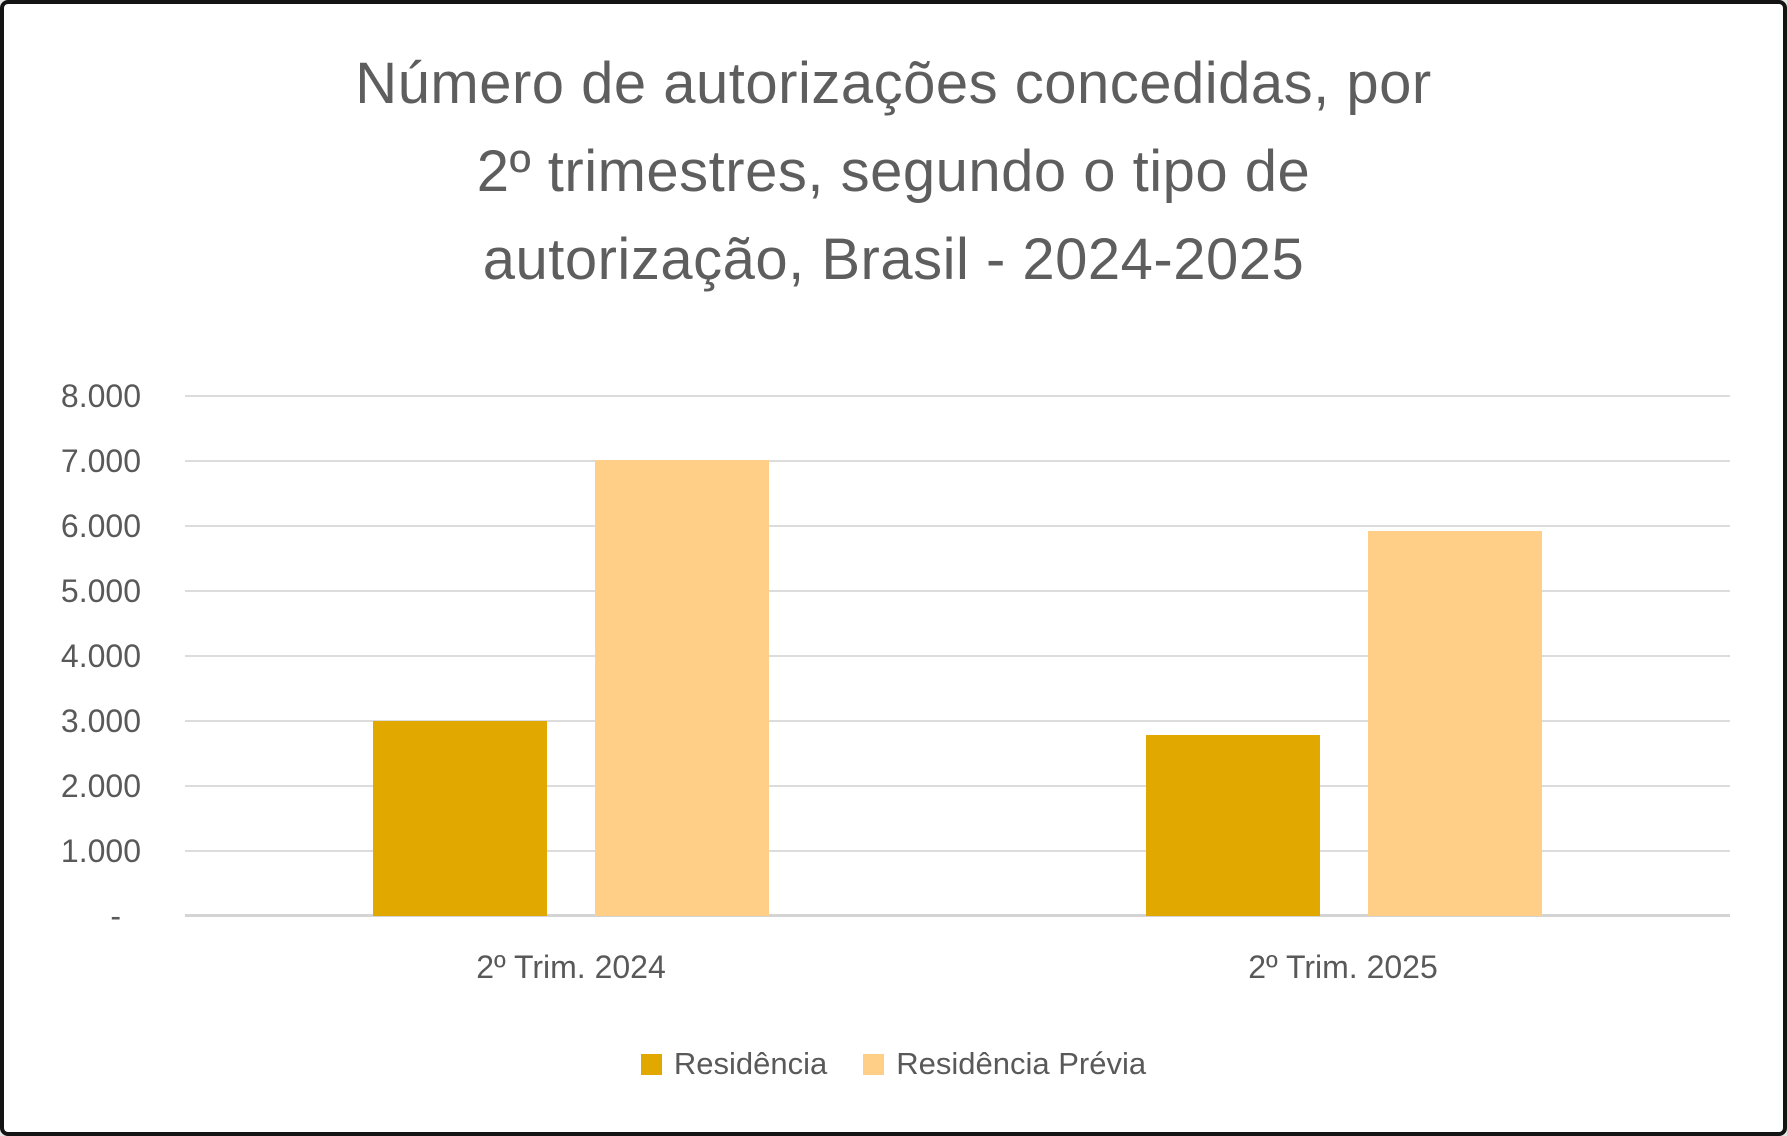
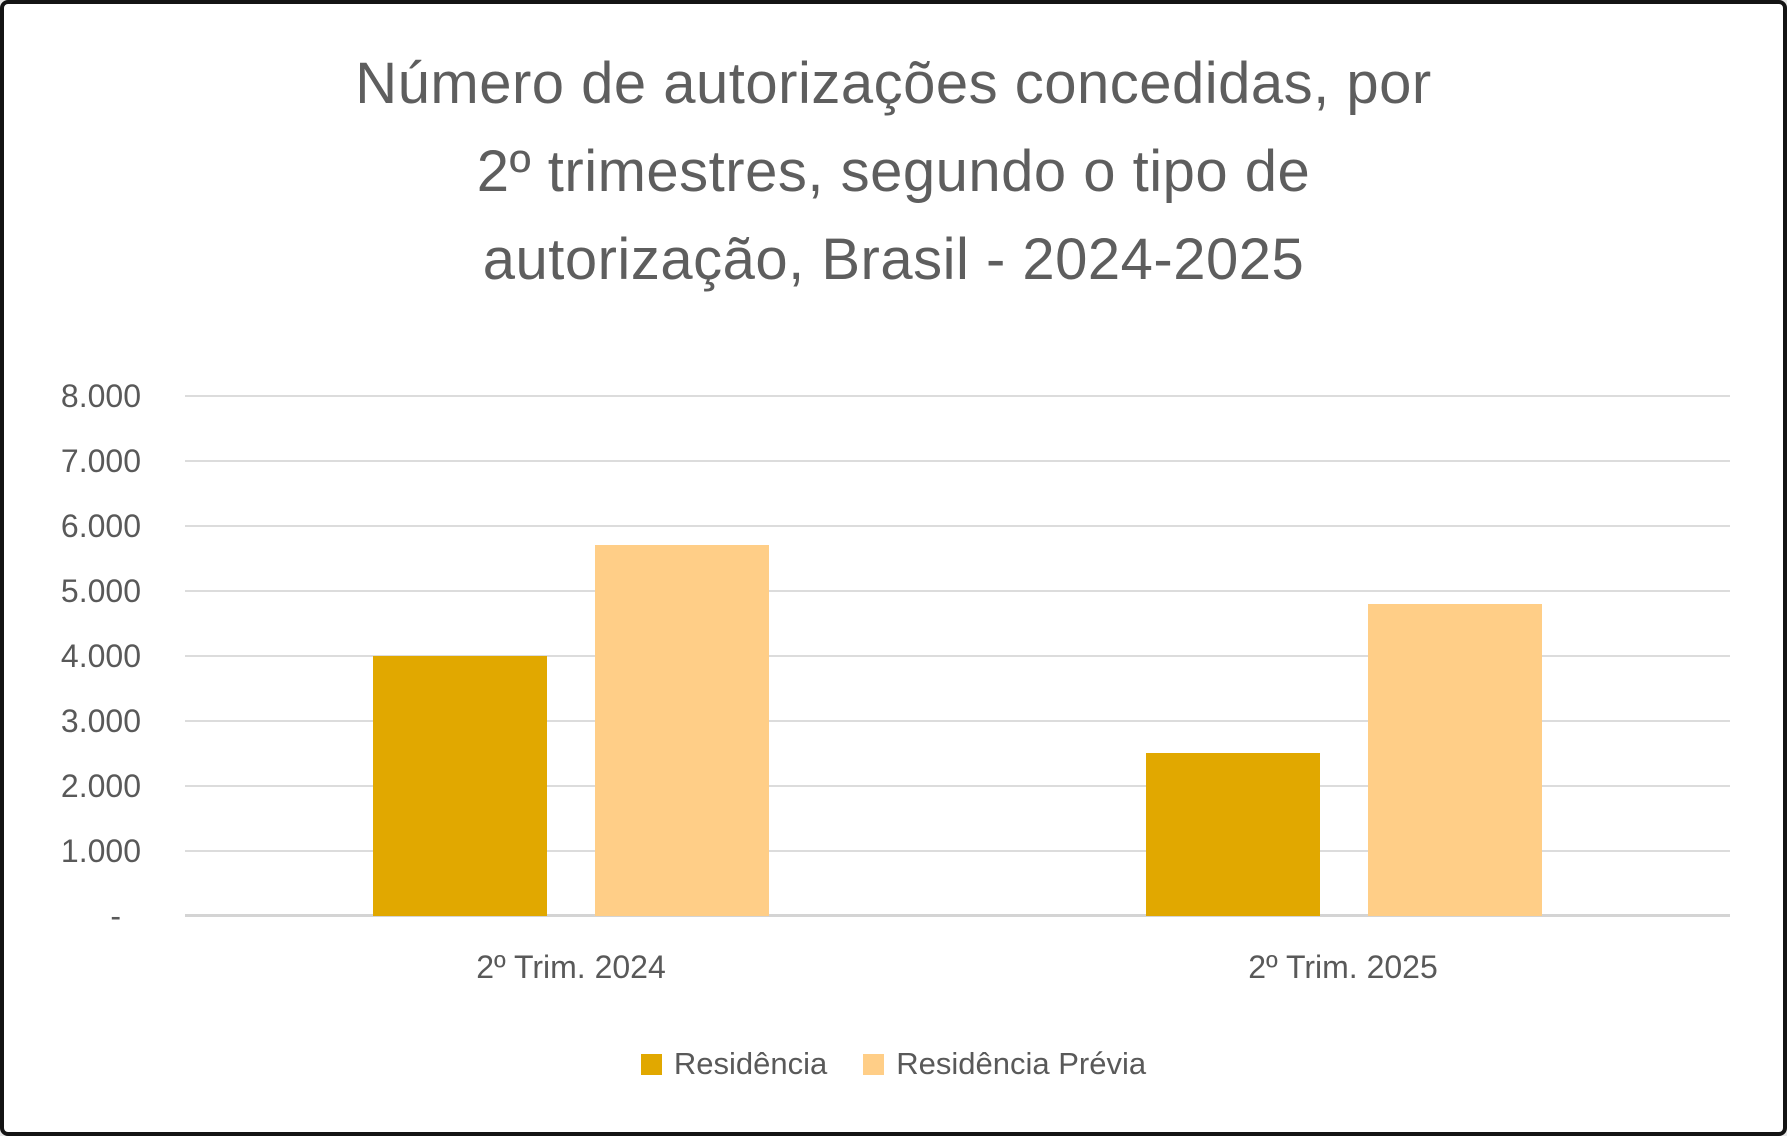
Residência/2º Trim. 2024: 3000 -> 4000
Residência Prévia/2º Trim. 2024: 7000 -> 5700
Residência/2º Trim. 2025: 2800 -> 2500
Residência Prévia/2º Trim. 2025: 5900 -> 4800
